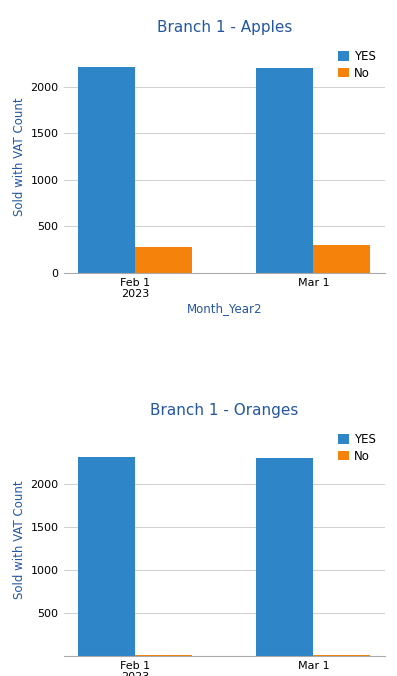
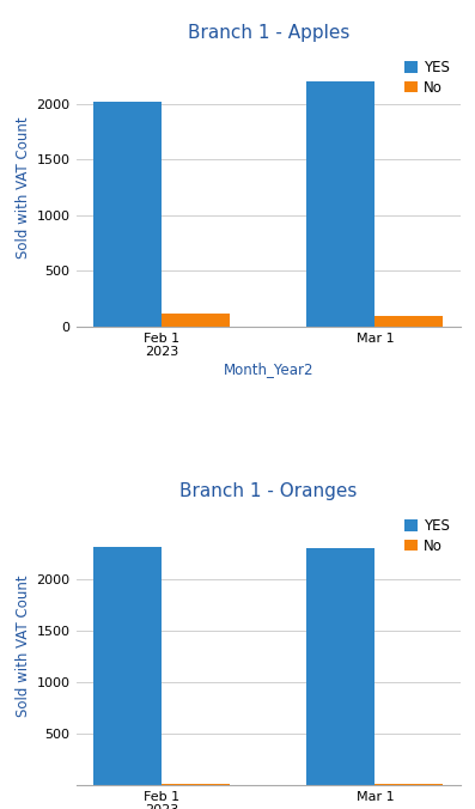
Branch 1 - Apples/YES/Feb 1 2023: 2220 -> 2020
Branch 1 - Apples/No/Feb 1 2023: 280 -> 110
Branch 1 - Apples/No/Mar 1: 300 -> 90
